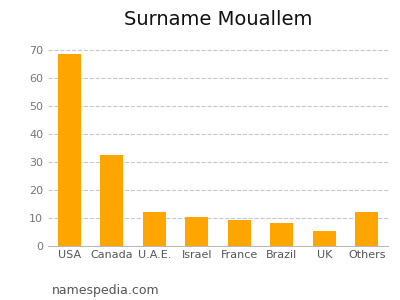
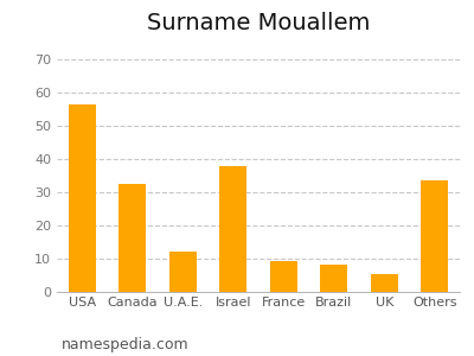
USA: 68.5 -> 56.5
Israel: 10.4 -> 38.0
Others: 12.3 -> 33.5
